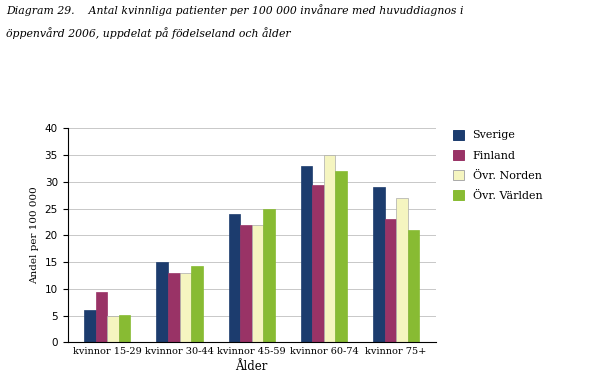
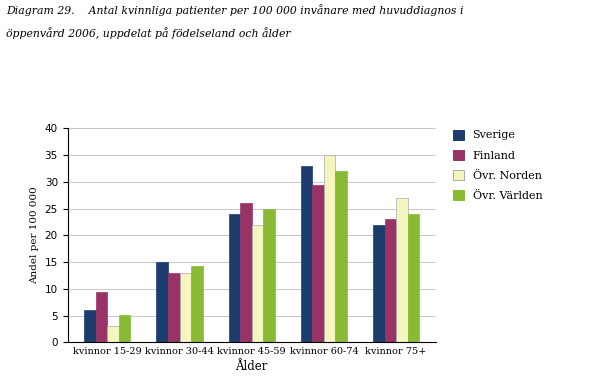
Övr. Norden/kvinnor 15-29: 5 -> 3
Finland/kvinnor 45-59: 22.0 -> 26.0
Sverige/kvinnor 75+: 29 -> 22
Övr. Världen/kvinnor 75+: 21.0 -> 24.0
